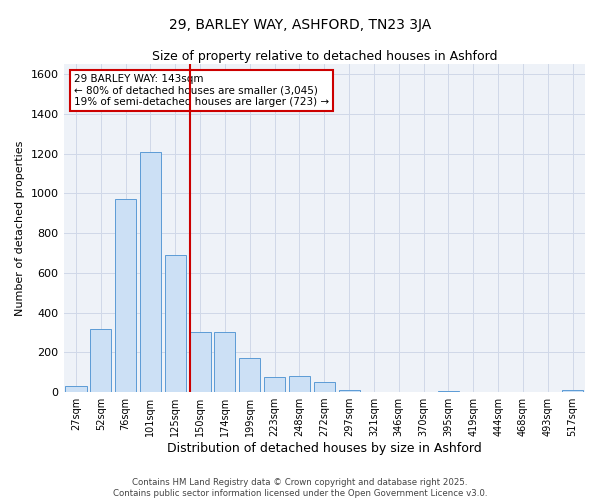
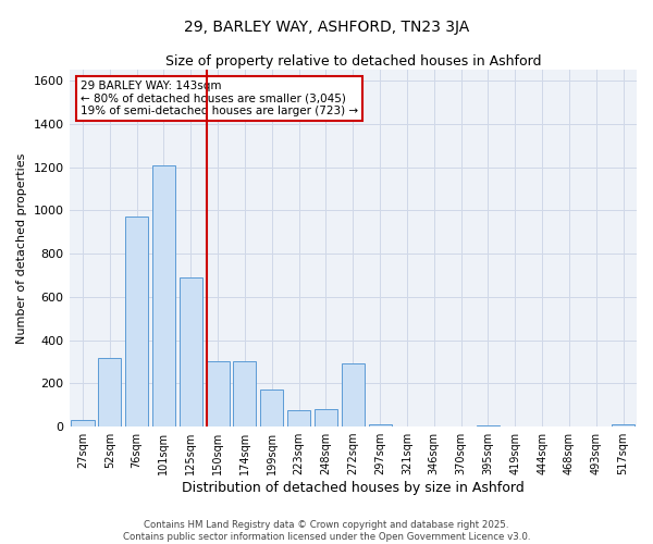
272sqm: 50 -> 290
